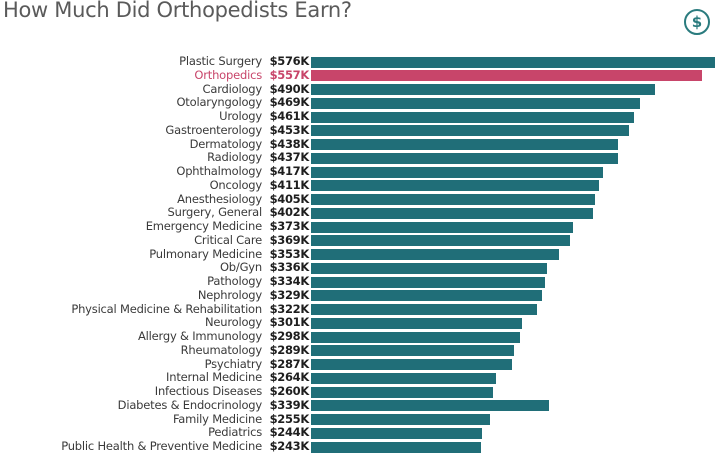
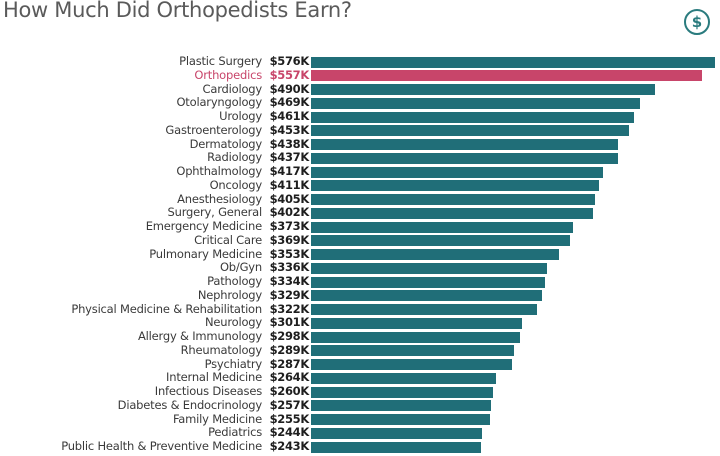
Diabetes & Endocrinology: $339K -> $257K
